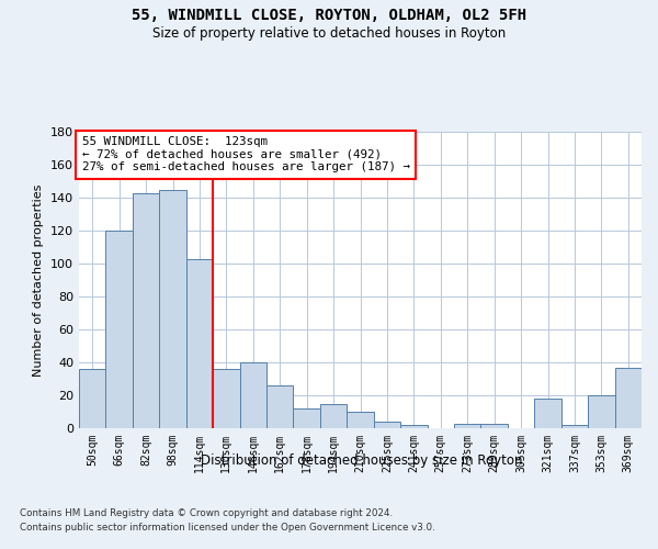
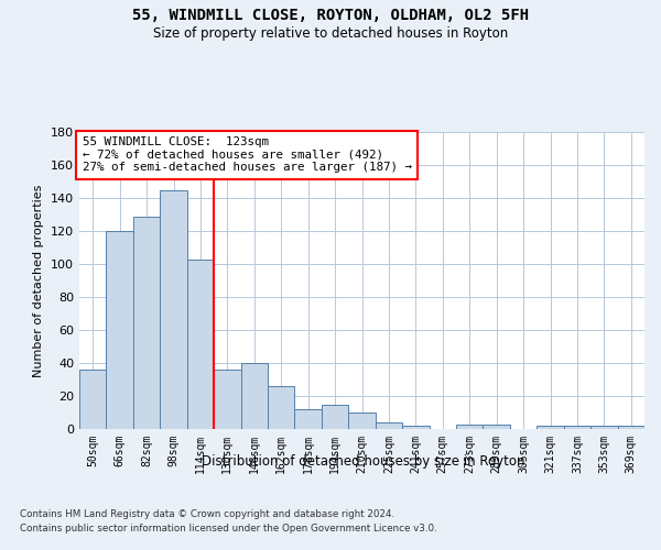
82sqm: 143 -> 129
321sqm: 18 -> 2
353sqm: 20 -> 2
369sqm: 37 -> 2
